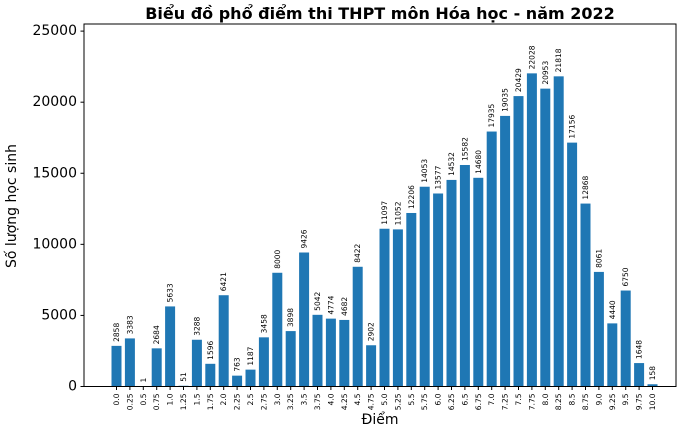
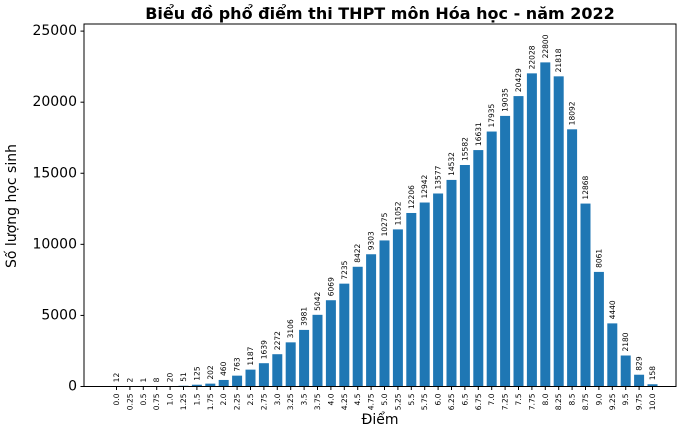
0.0: 2858 -> 12
0.25: 3383 -> 2
0.75: 2684 -> 8
1.0: 5633 -> 20
1.5: 3288 -> 125
1.75: 1596 -> 202
2.0: 6421 -> 460
2.75: 3458 -> 1639
3.0: 8000 -> 2272
3.25: 3898 -> 3106
3.5: 9426 -> 3981
4.0: 4774 -> 6069
4.25: 4682 -> 7235
4.75: 2902 -> 9303
5.0: 11097 -> 10275
5.75: 14053 -> 12942
6.75: 14680 -> 16631
8.0: 20953 -> 22800
8.5: 17156 -> 18092
9.5: 6750 -> 2180
9.75: 1648 -> 829
